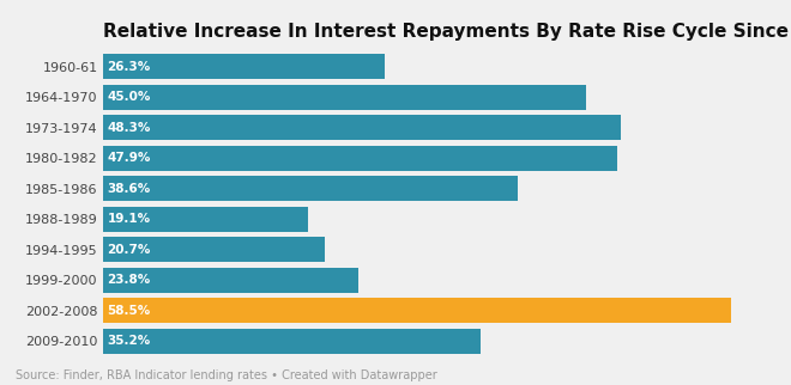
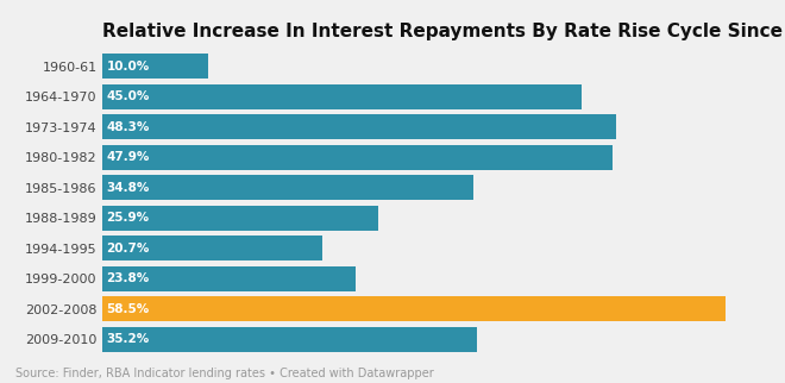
1960-61: 26.3% -> 10.0%
1985-1986: 38.6% -> 34.8%
1988-1989: 19.1% -> 25.9%
